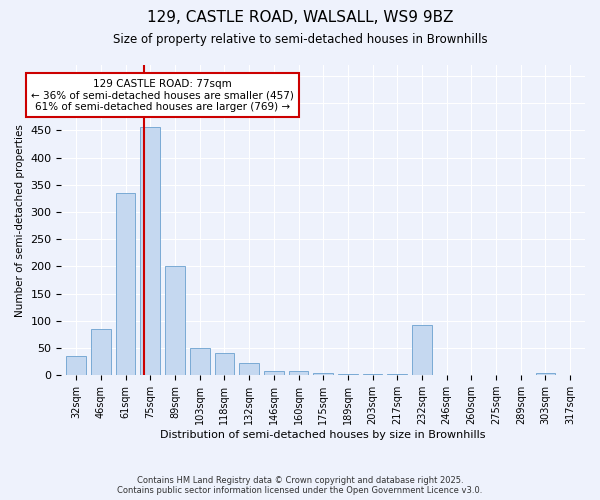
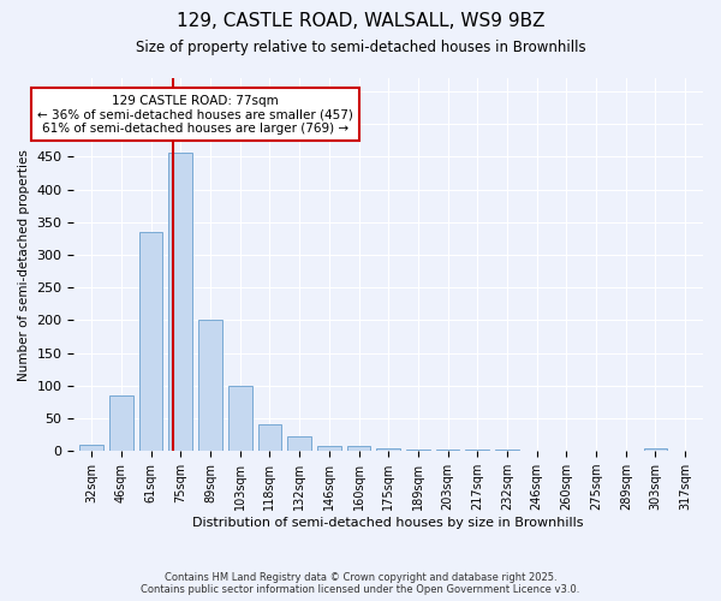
32sqm: 36 -> 10
103sqm: 50 -> 100
232sqm: 92 -> 2
